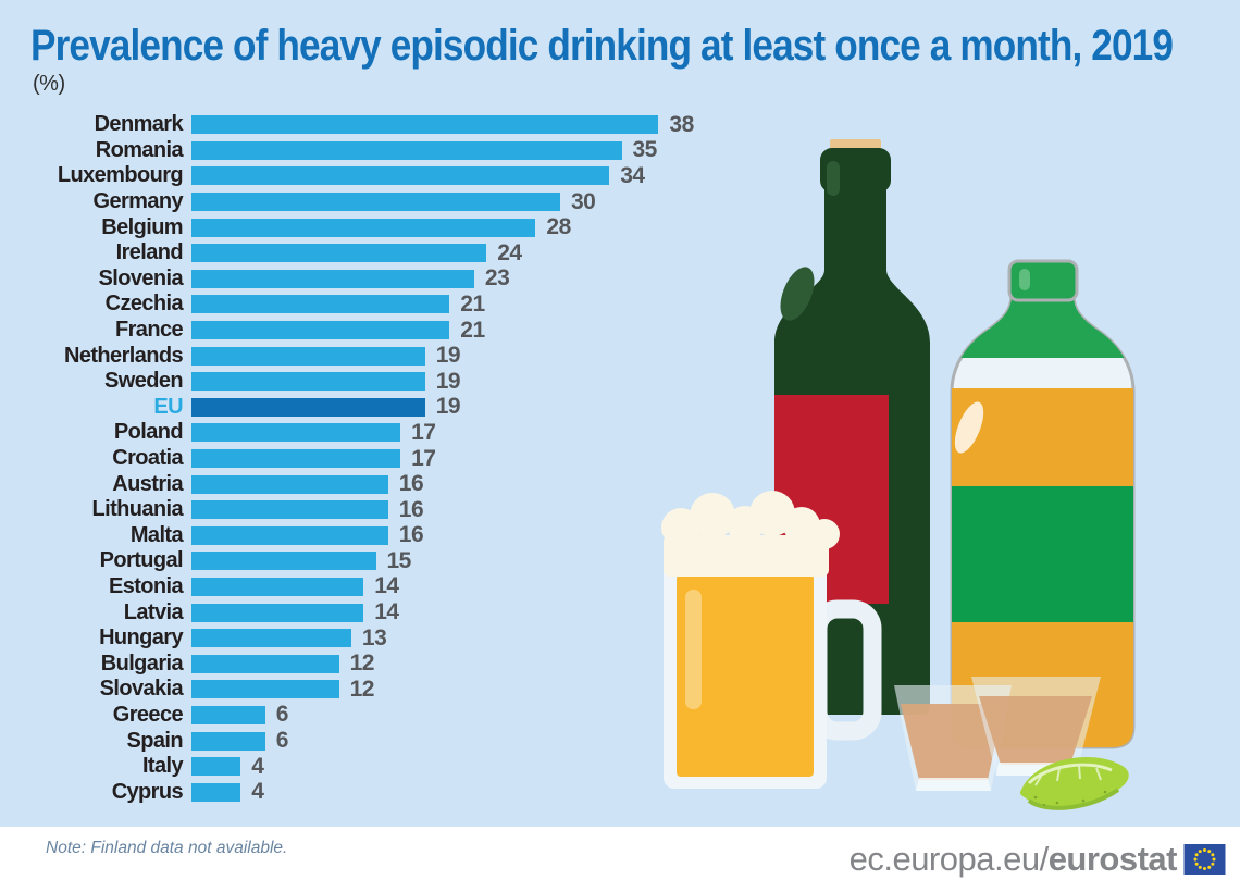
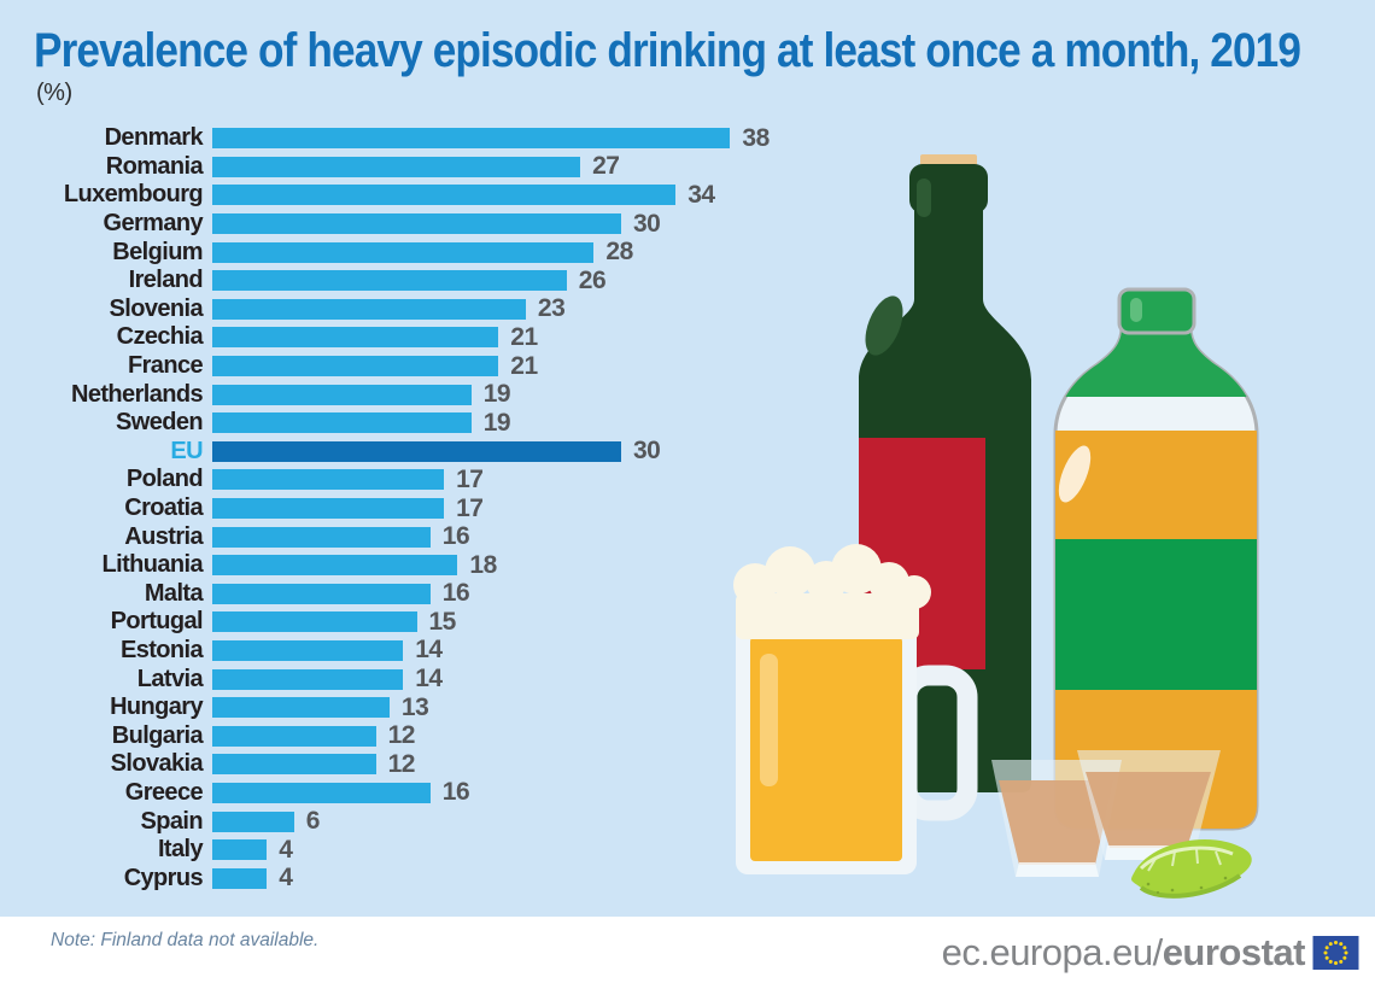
Romania: 35 -> 27
Ireland: 24 -> 26
EU: 19 -> 30
Lithuania: 16 -> 18
Greece: 6 -> 16
